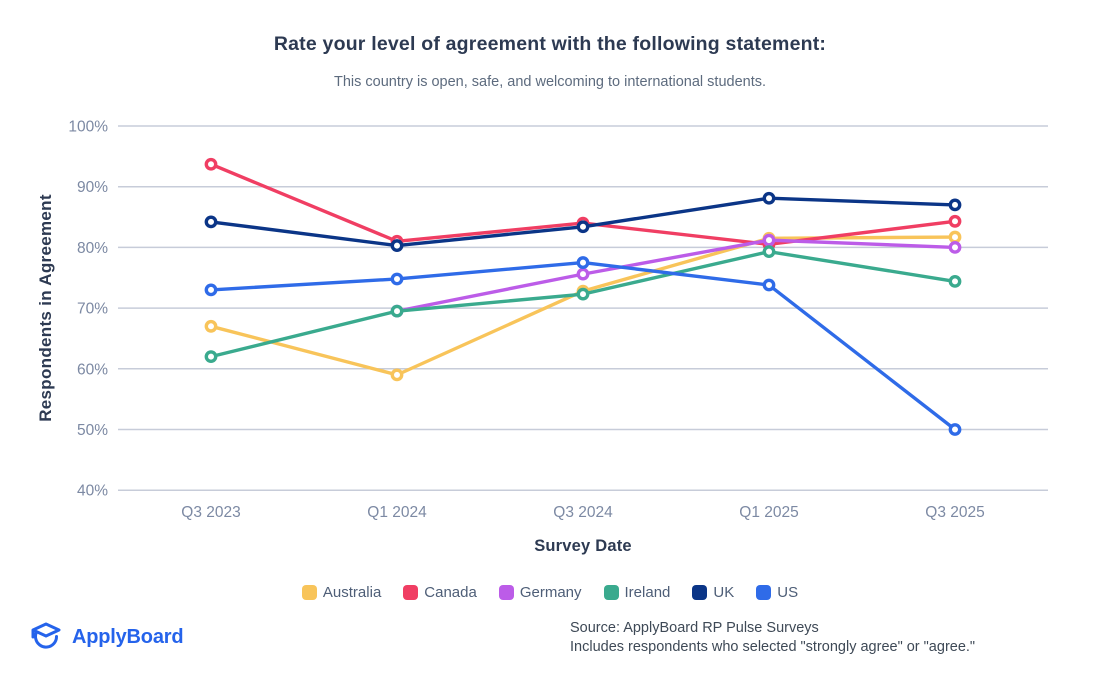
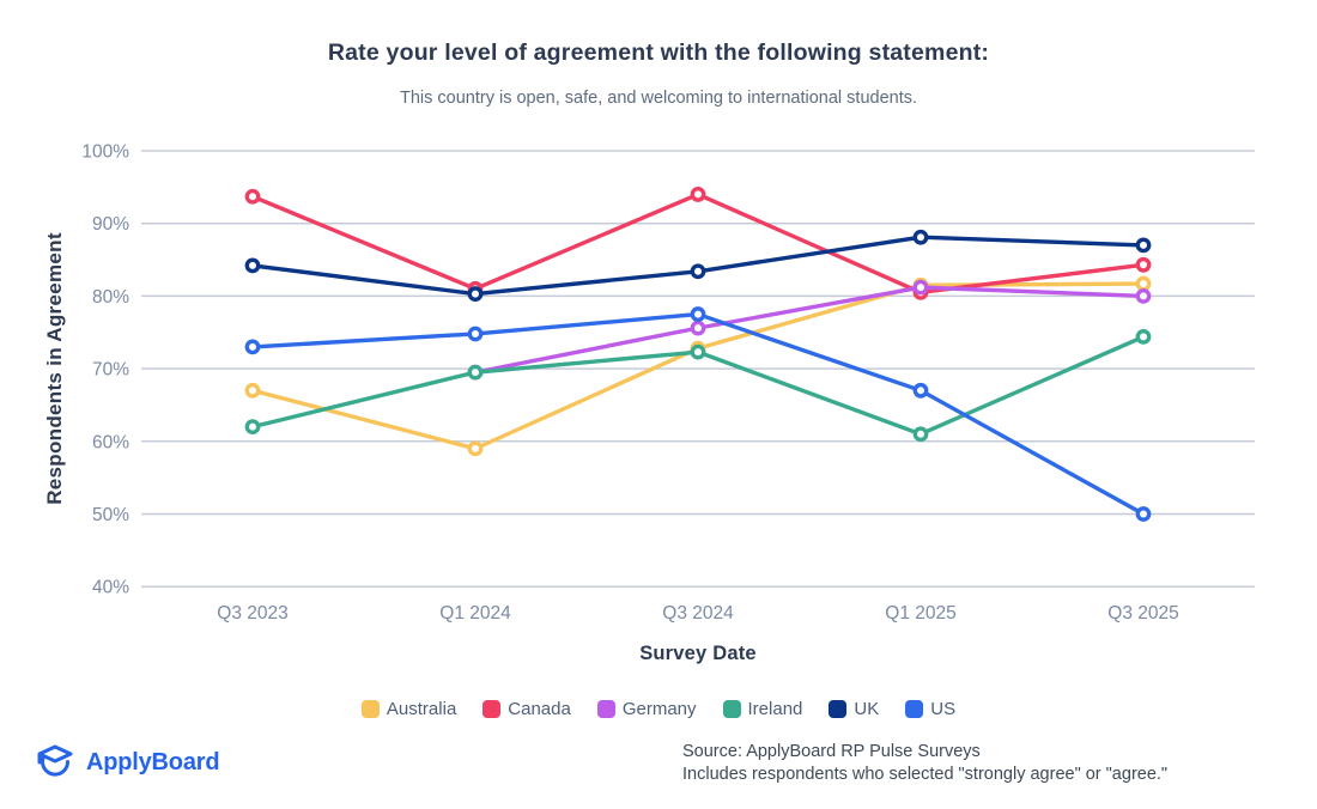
Canada/Q3 2024: 84% -> 94%
Ireland/Q1 2025: 79% -> 61%
US/Q1 2025: 74% -> 67%
